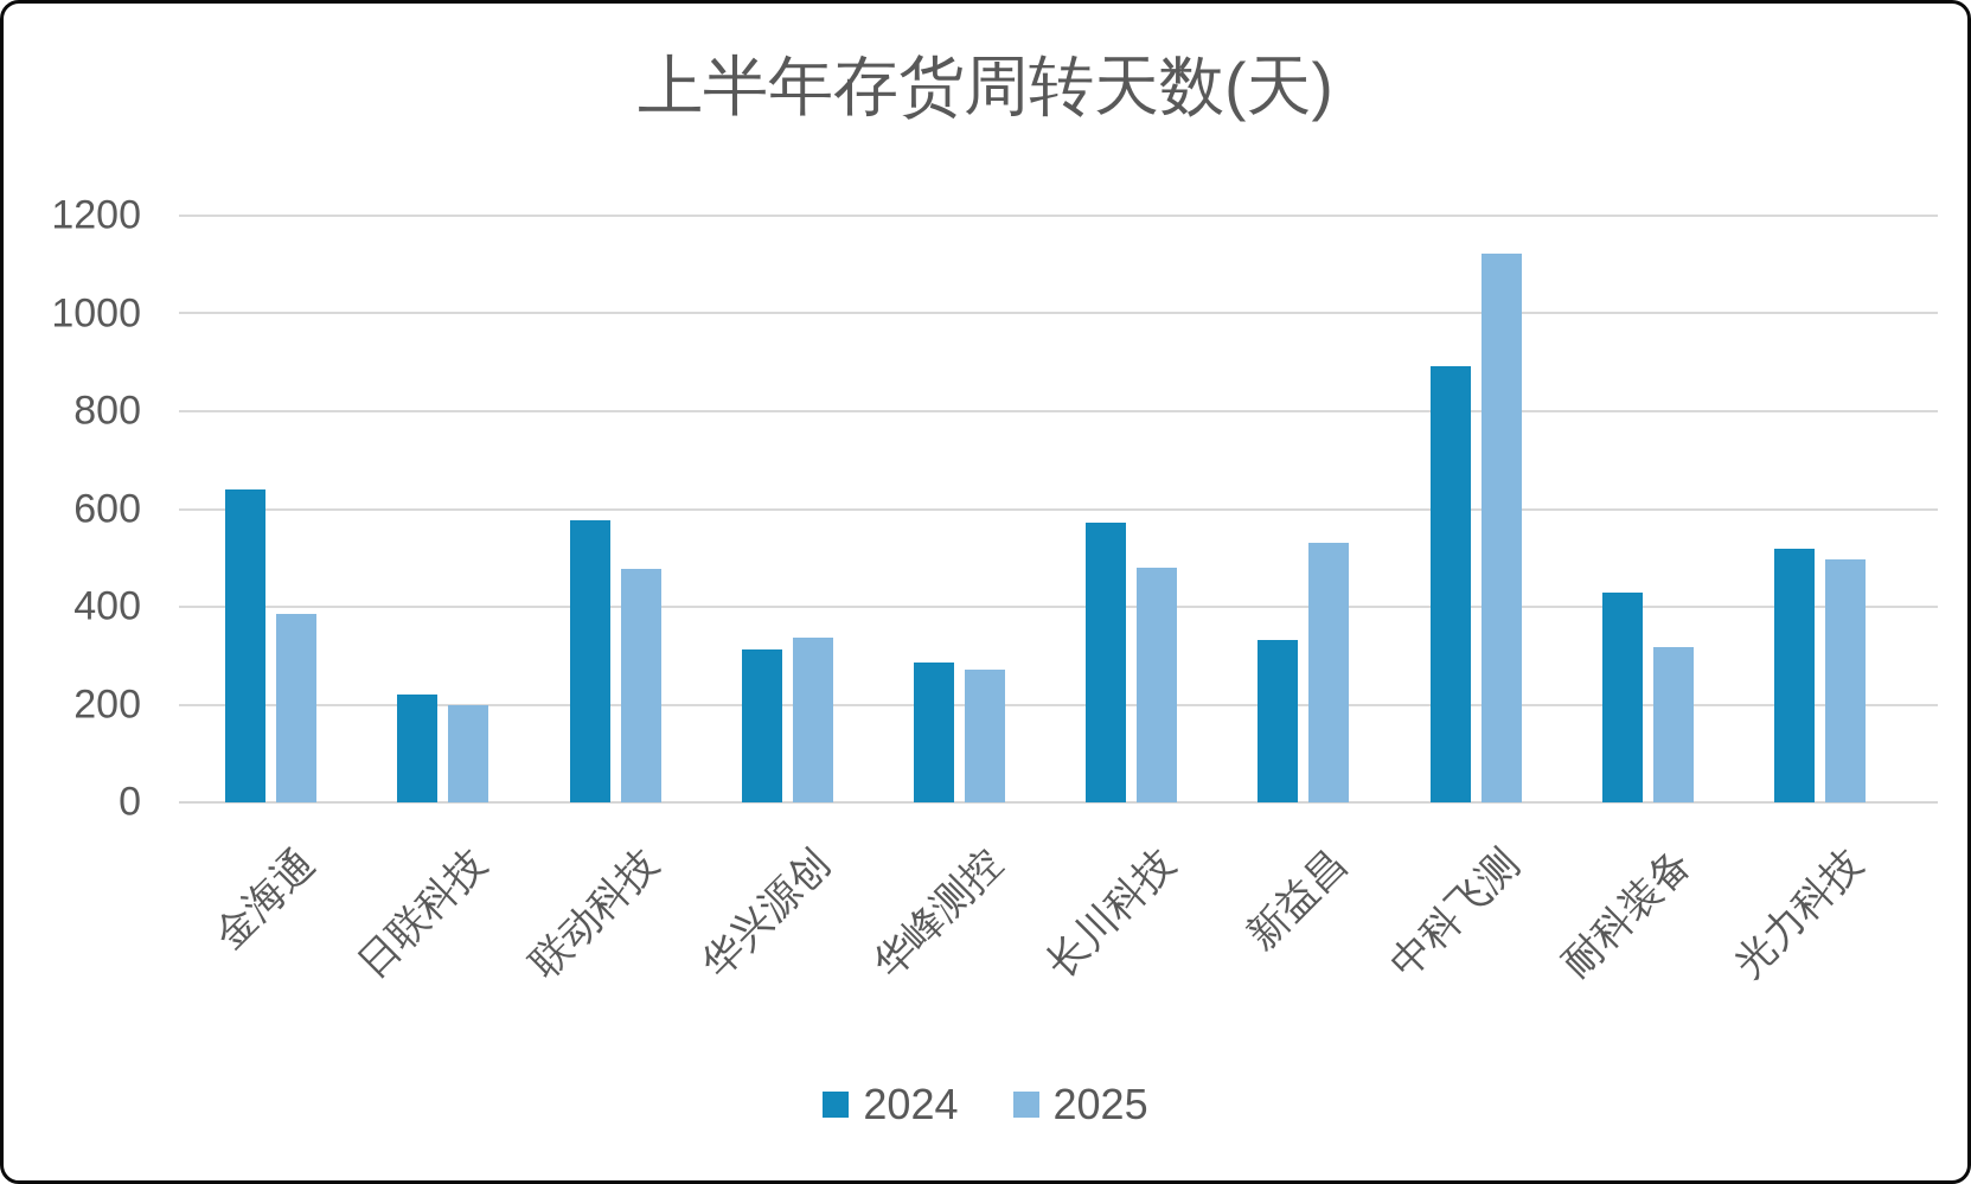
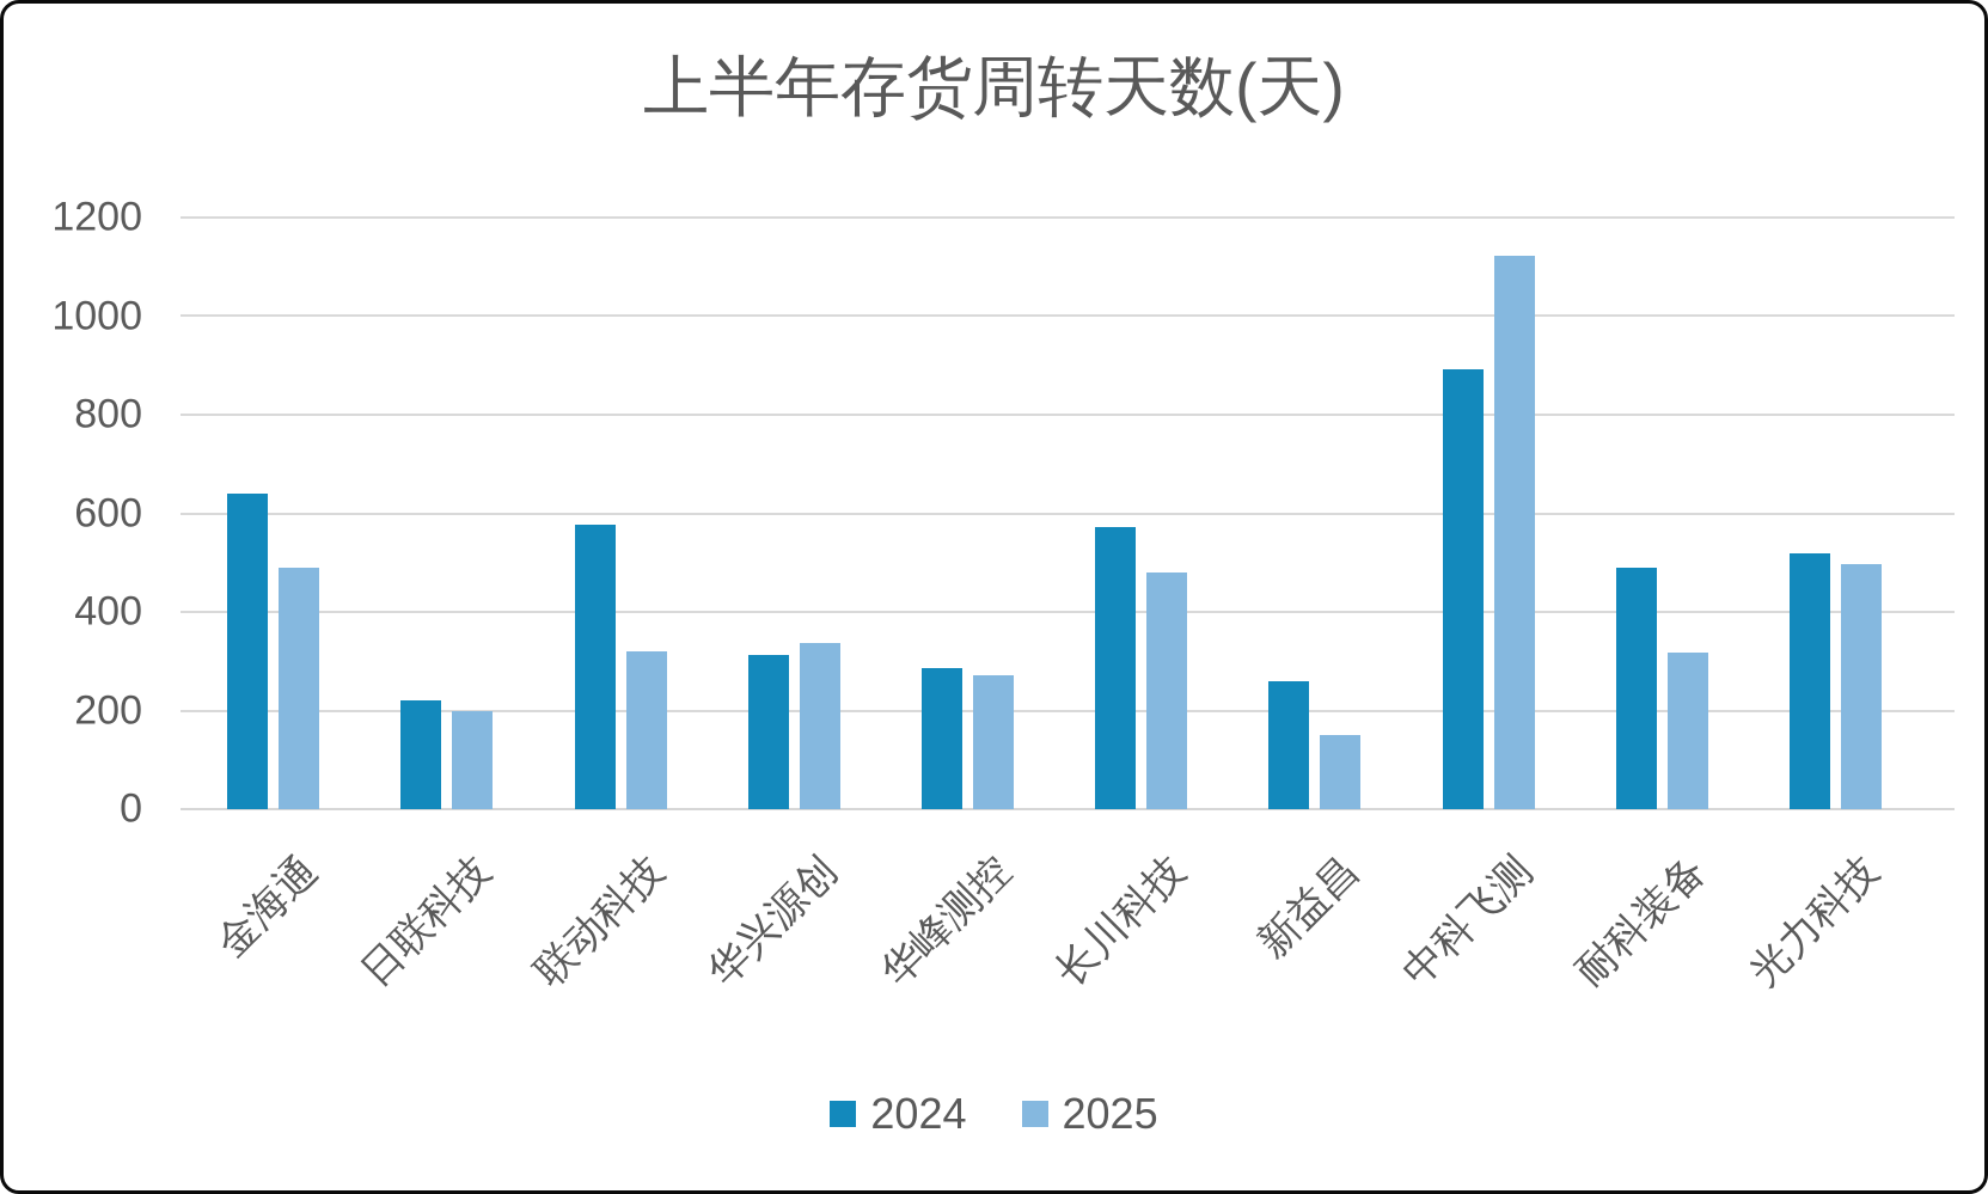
2025/金海通: 380 -> 490
2025/联动科技: 480 -> 320
2024/新益昌: 330 -> 260
2025/新益昌: 530 -> 150
2024/耐科装备: 430 -> 490
